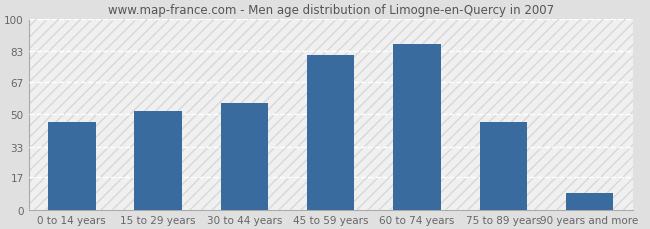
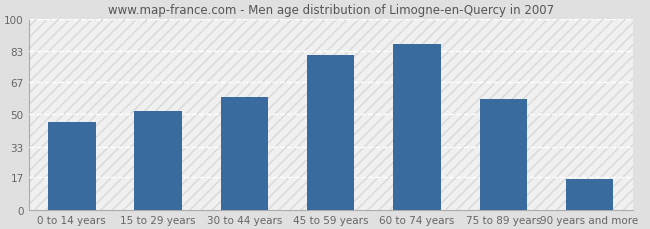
30 to 44 years: 56 -> 59
75 to 89 years: 46 -> 58
90 years and more: 9 -> 16
